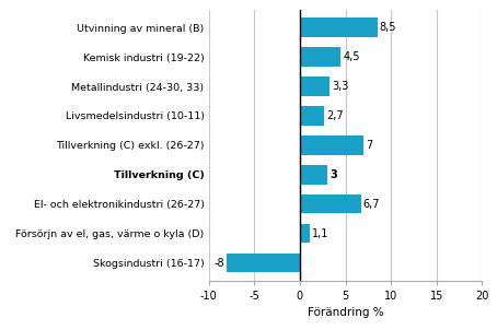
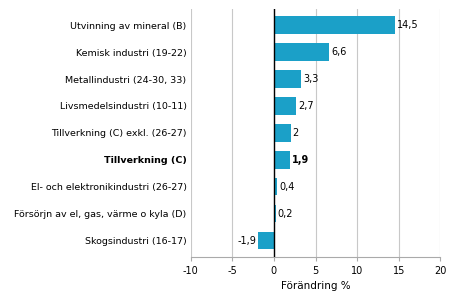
Utvinning av mineral (B): 8,5 -> 14,5
Kemisk industri (19-22): 4,5 -> 6,6
Tillverkning (C) exkl. (26-27): 7 -> 2
Tillverkning (C): 3 -> 1,9
El- och elektronikindustri (26-27): 6,7 -> 0,4
Försörjn av el, gas, värme o kyla (D): 1,1 -> 0,2
Skogsindustri (16-17): -8 -> -1,9
